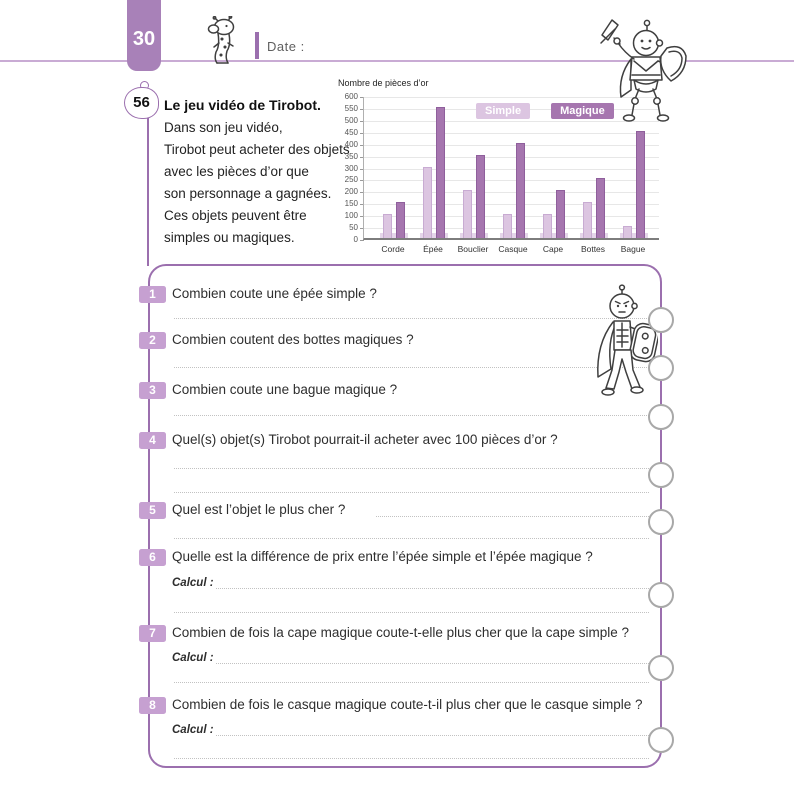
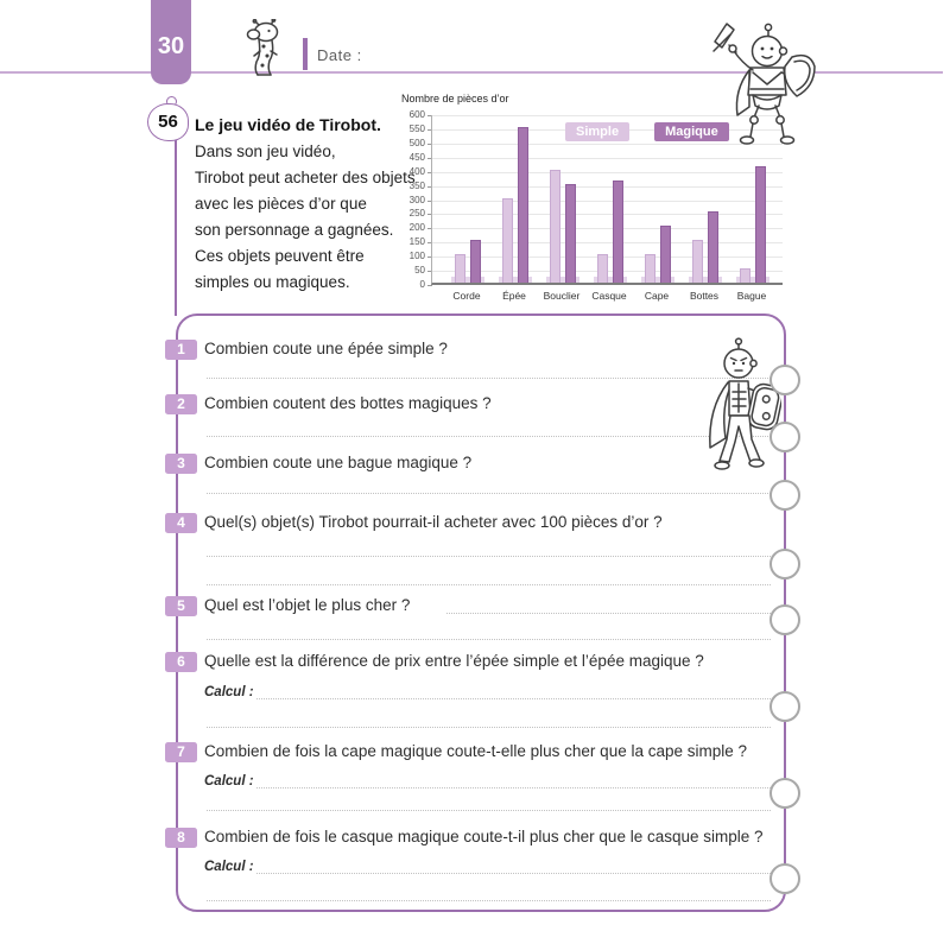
Simple/Bouclier: 200 -> 400
Magique/Casque: 400 -> 360
Magique/Bague: 450 -> 410
